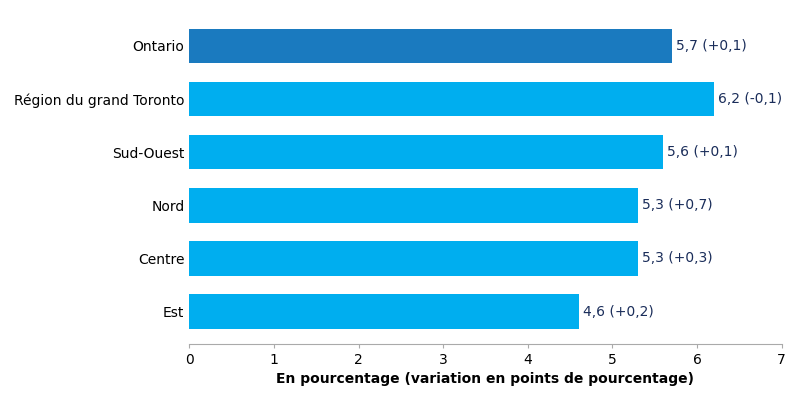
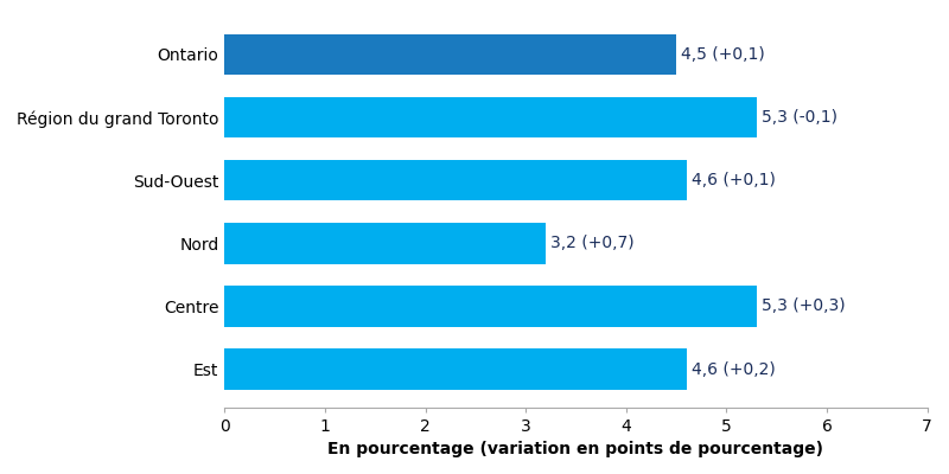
Ontario: 5,7 -> 4,5
Région du grand Toronto: 6,2 -> 5,3
Sud-Ouest: 5,6 -> 4,6
Nord: 5,3 -> 3,2
